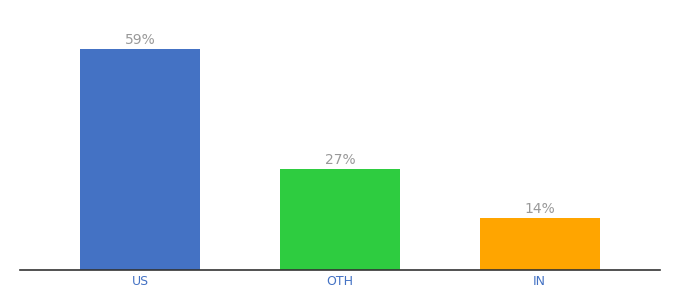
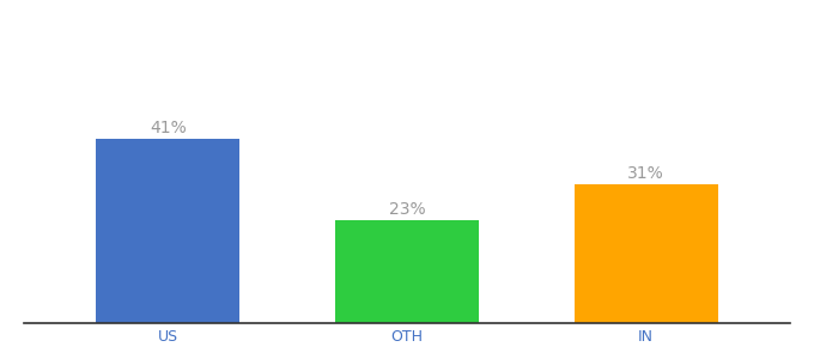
US: 59% -> 41%
OTH: 27% -> 23%
IN: 14% -> 31%
